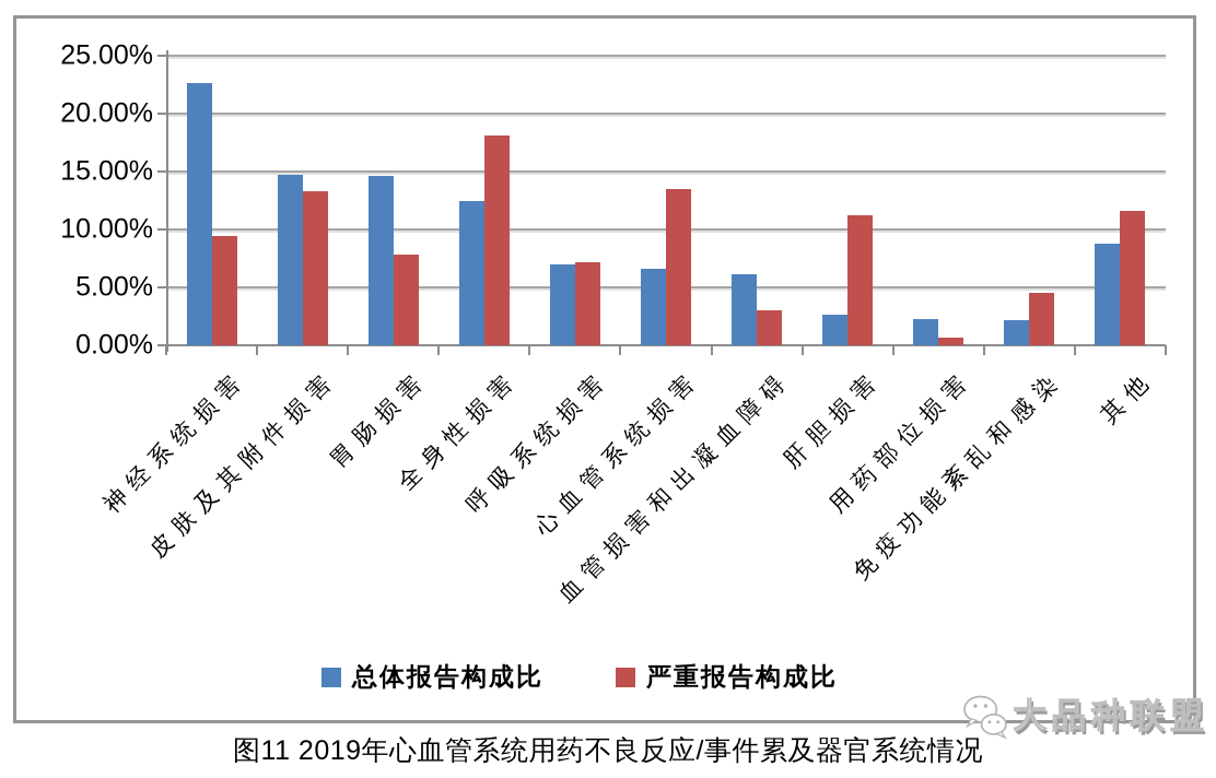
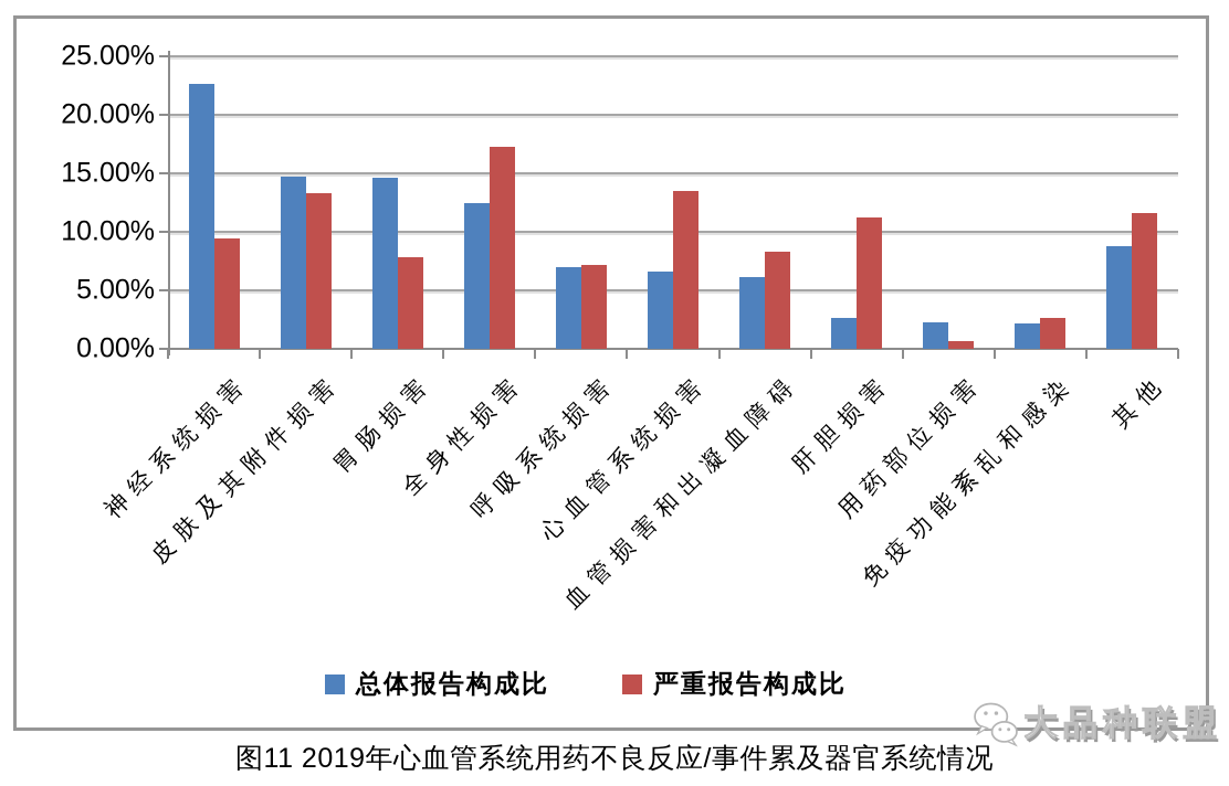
严重报告构成比/全身性损害: 18.1% -> 17.3%
严重报告构成比/血管损害和出凝血障碍: 3.0% -> 8.3%
严重报告构成比/免疫功能紊乱和感染: 4.5% -> 2.6%
